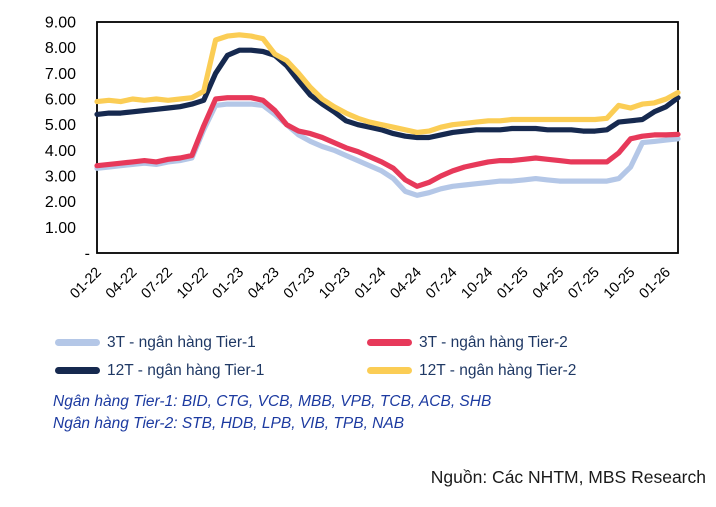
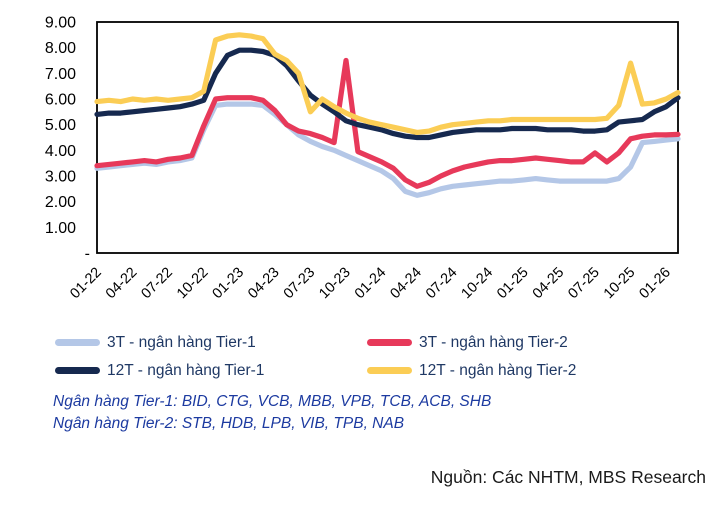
12T - ngân hàng Tier-2/07-23: 6.5 -> 5.5
3T - ngân hàng Tier-2/10-23: 4.1 -> 7.5
3T - ngân hàng Tier-2/07-25: 3.5 -> 3.9
12T - ngân hàng Tier-2/10-25: 5.7 -> 7.4
